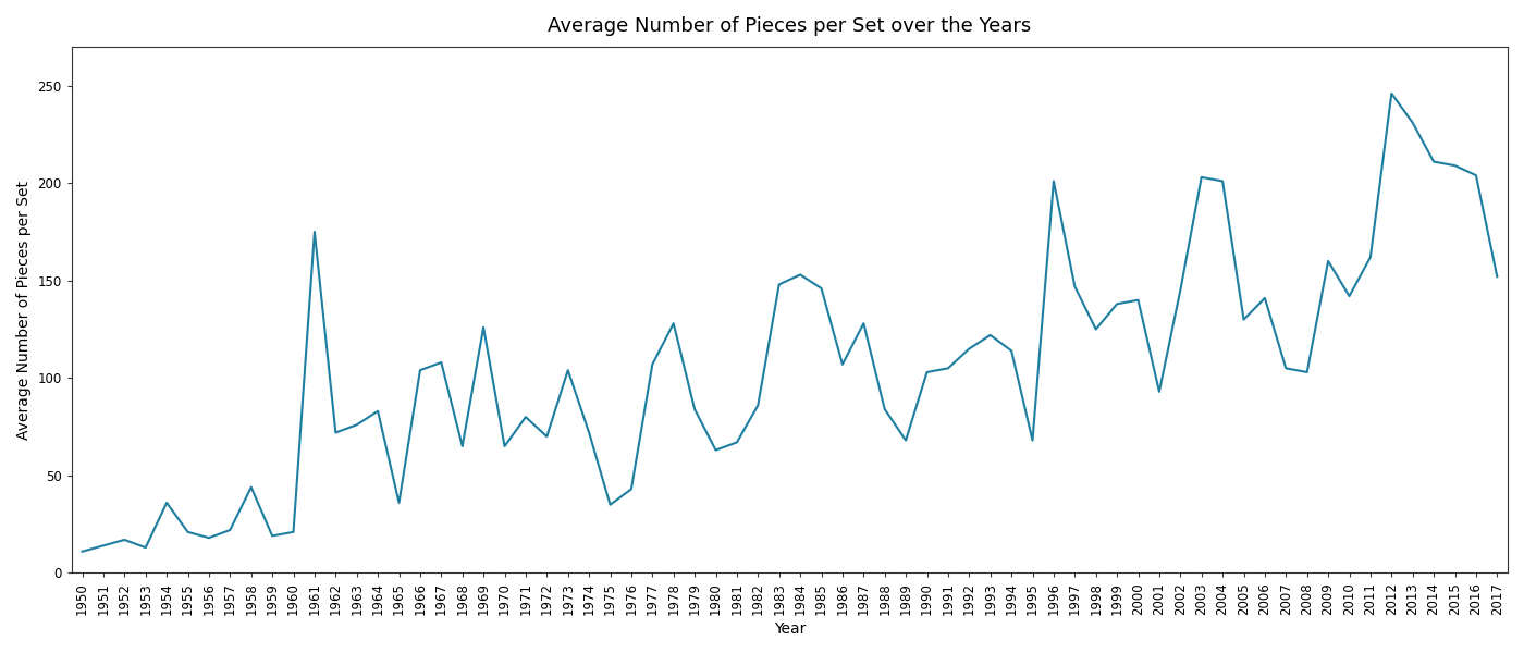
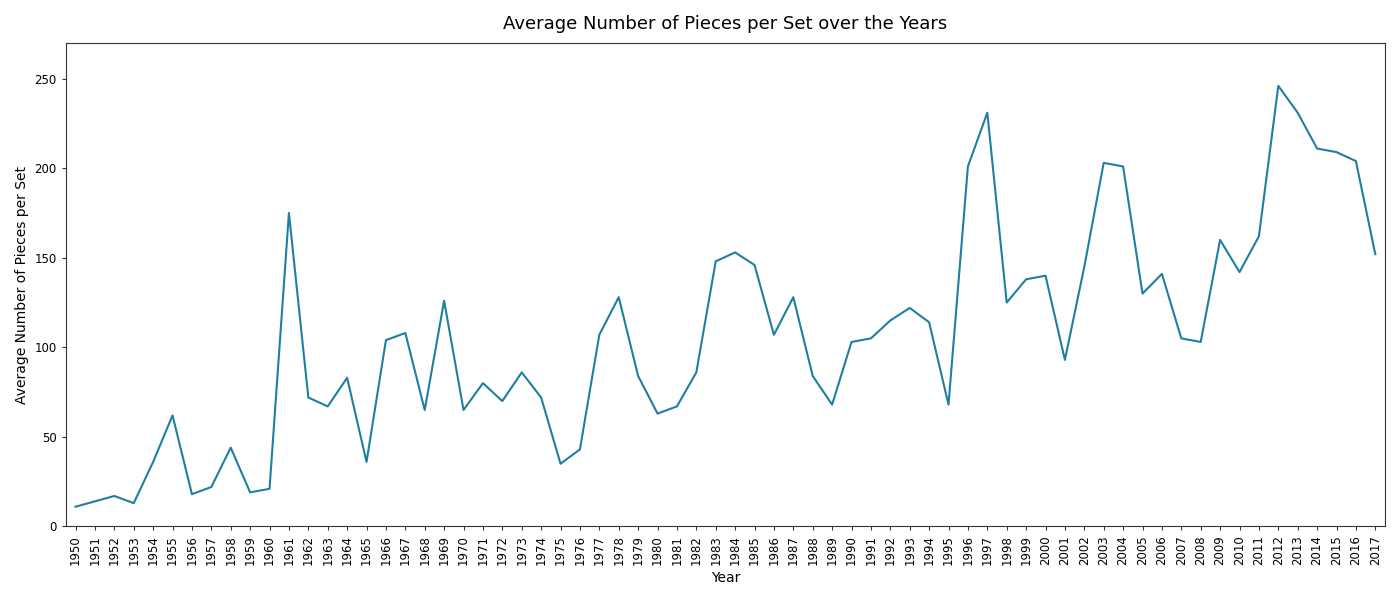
1955: 21 -> 62
1963: 76 -> 67
1973: 104 -> 86
1997: 147 -> 231
